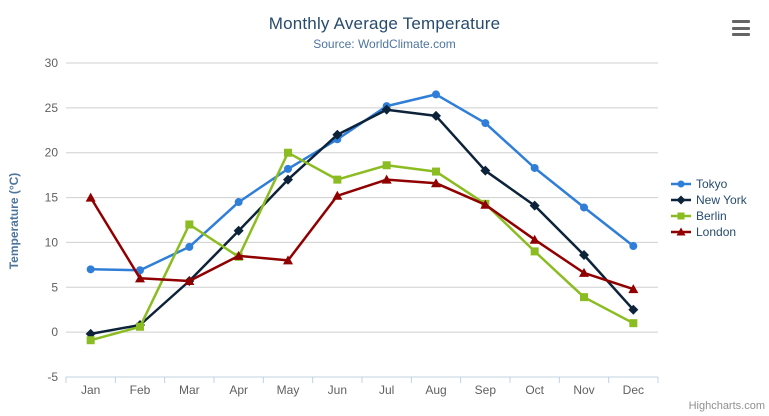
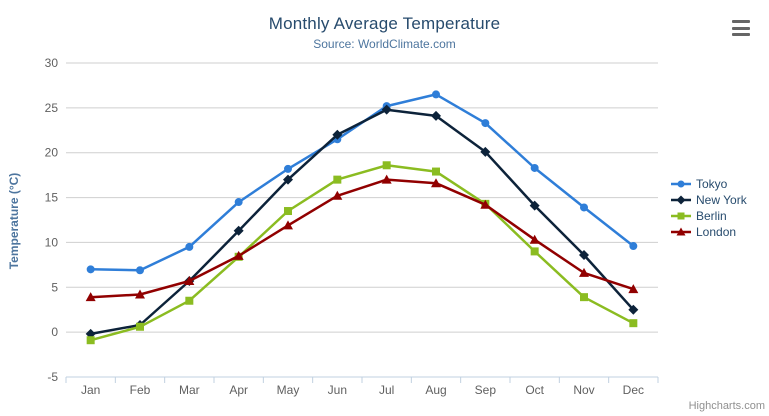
London/Jan: 15 -> 4
London/Feb: 6 -> 4
Berlin/Mar: 12 -> 4
Berlin/May: 20 -> 14
London/May: 8 -> 12
New York/Sep: 18 -> 20
